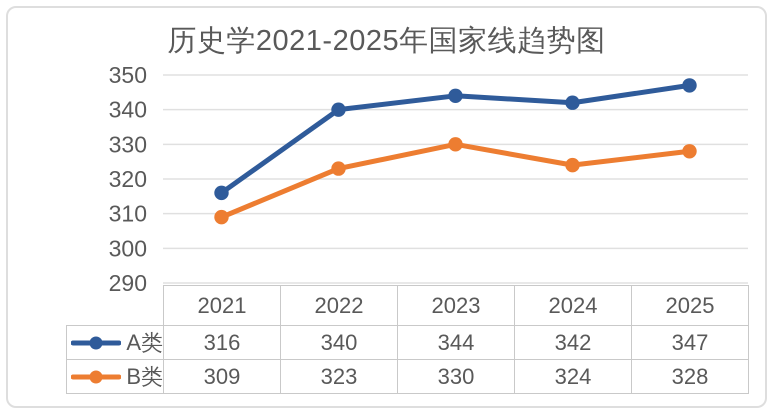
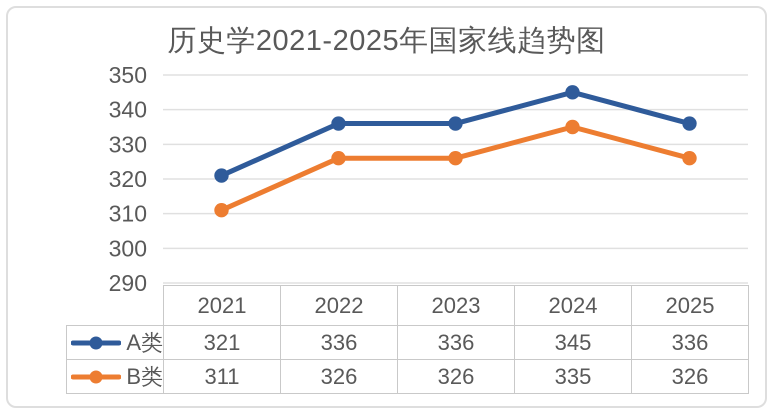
A类/2021: 316 -> 321
B类/2021: 309 -> 311
A类/2022: 340 -> 336
B类/2022: 323 -> 326
A类/2023: 344 -> 336
B类/2023: 330 -> 326
A类/2024: 342 -> 345
B类/2024: 324 -> 335
A类/2025: 347 -> 336
B类/2025: 328 -> 326
